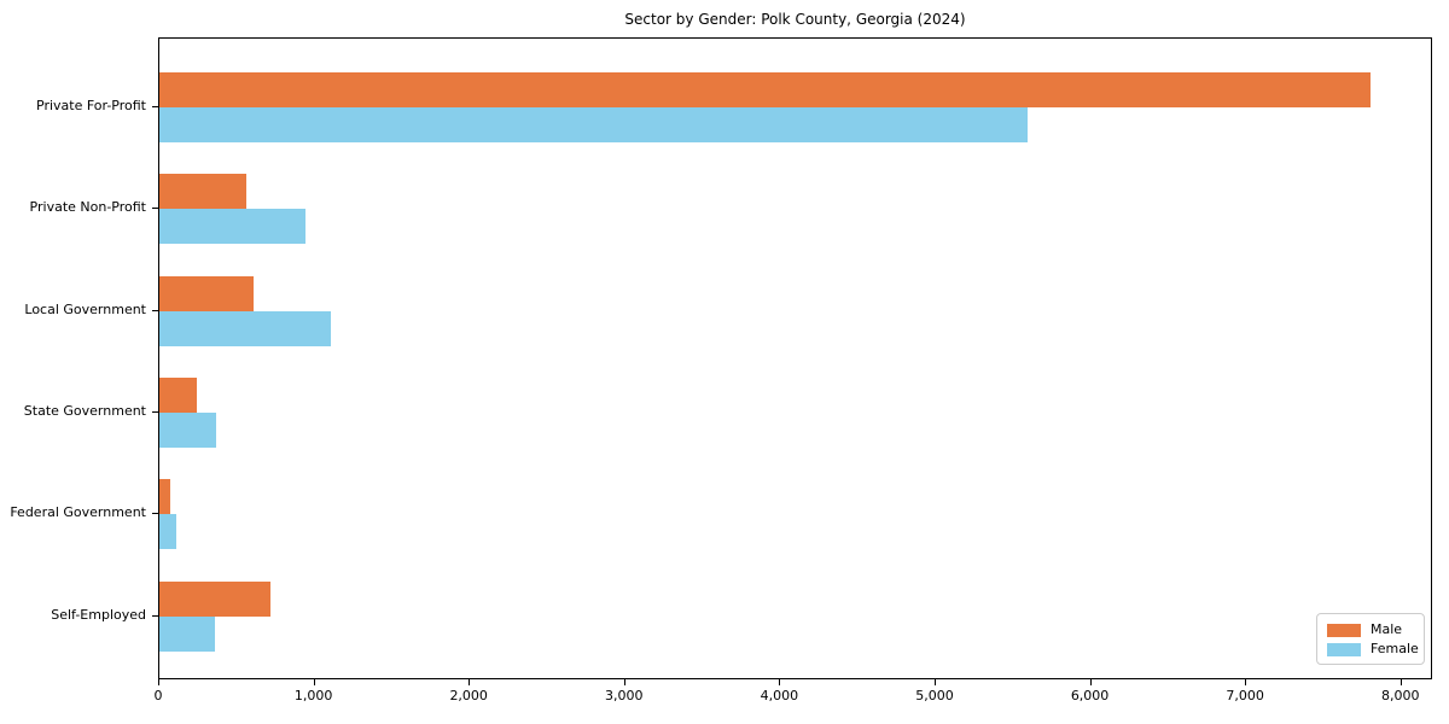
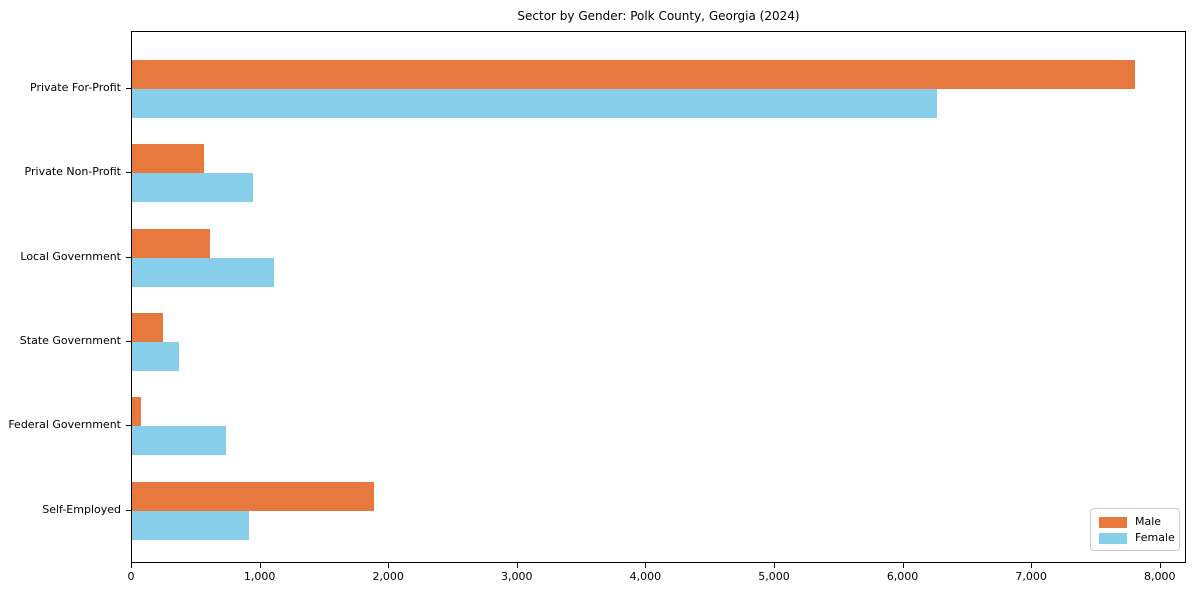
Female/Private For-Profit: 5600 -> 6270
Female/Federal Government: 120 -> 740
Male/Self-Employed: 720 -> 1890
Female/Self-Employed: 370 -> 920
